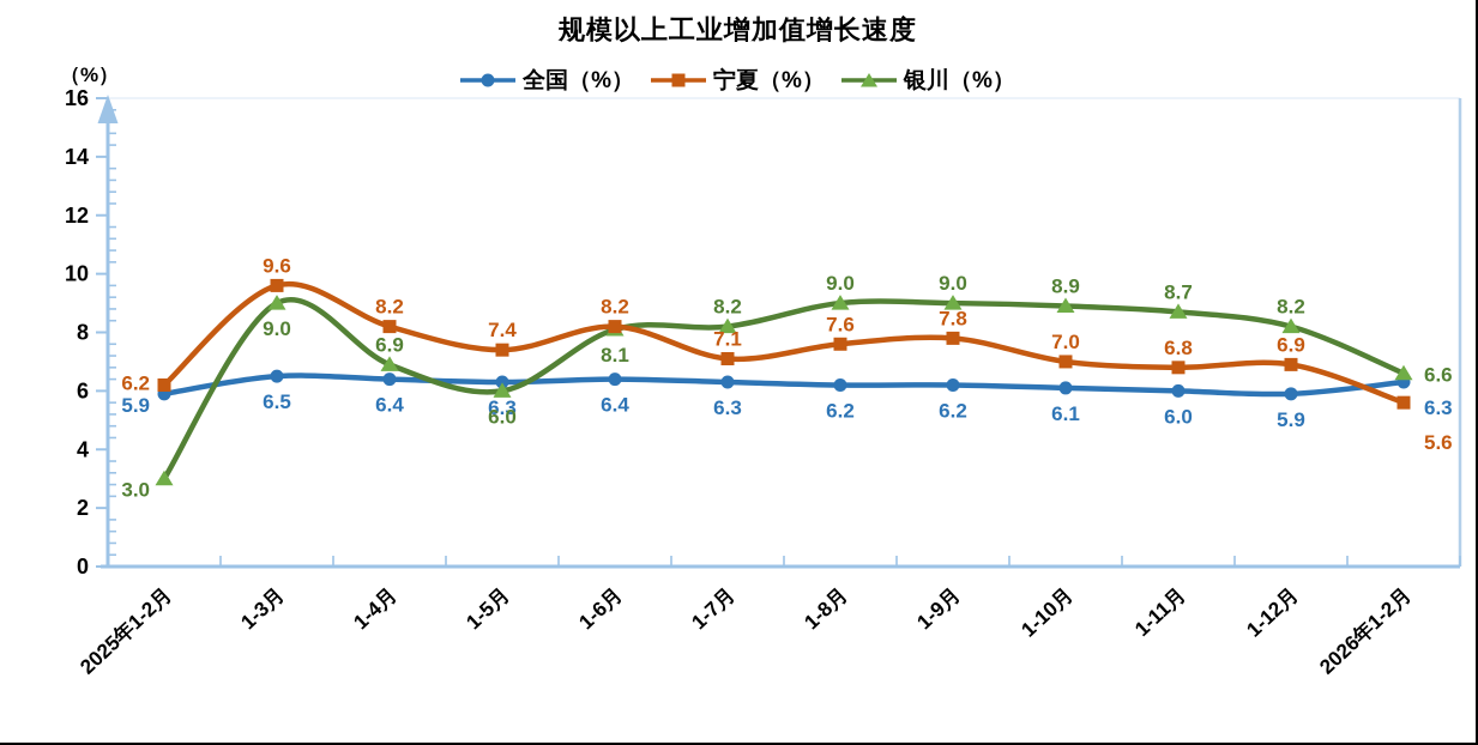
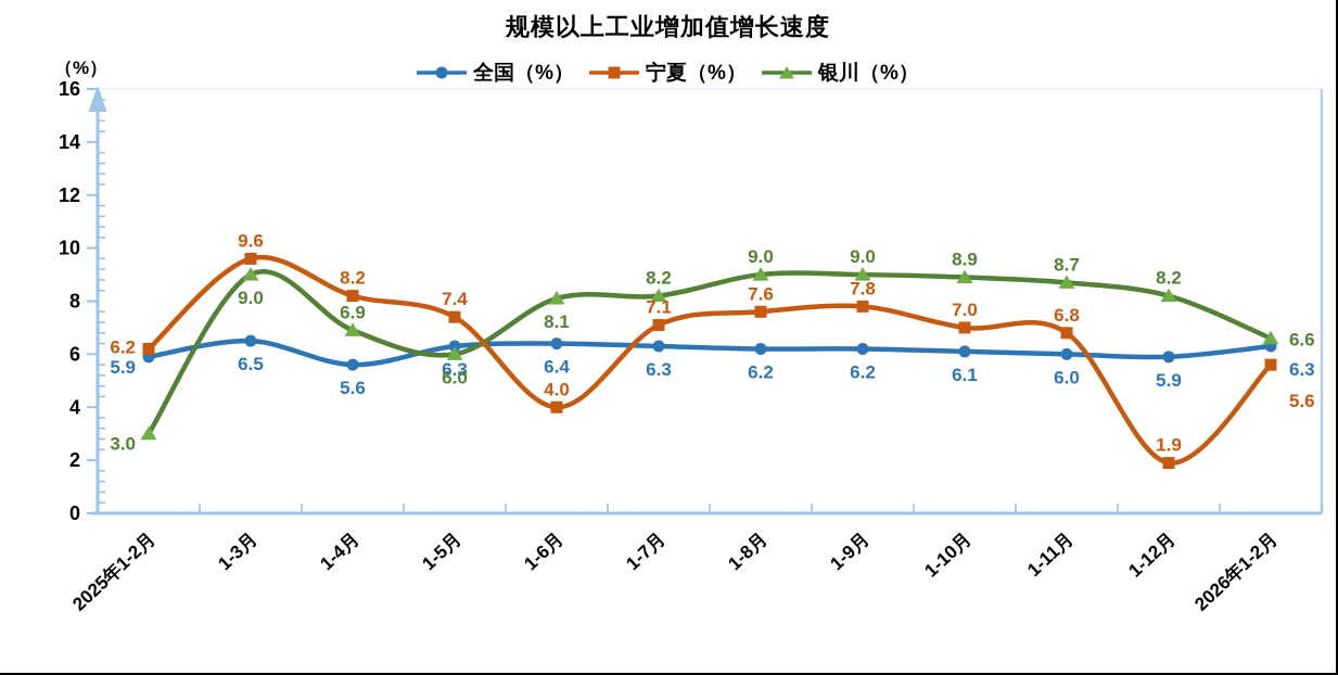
全国（%）/1-4月: 6.4 -> 5.6
宁夏（%）/1-6月: 8.2 -> 4.0
宁夏（%）/1-12月: 6.9 -> 1.9
